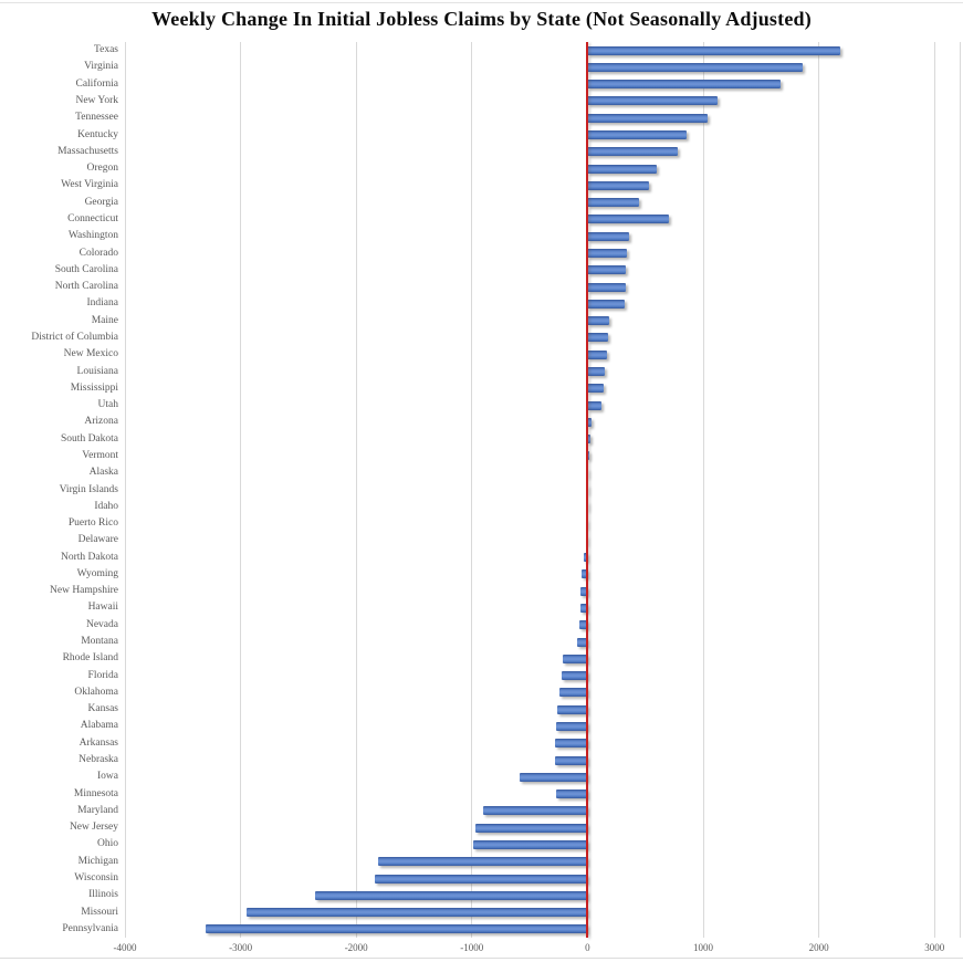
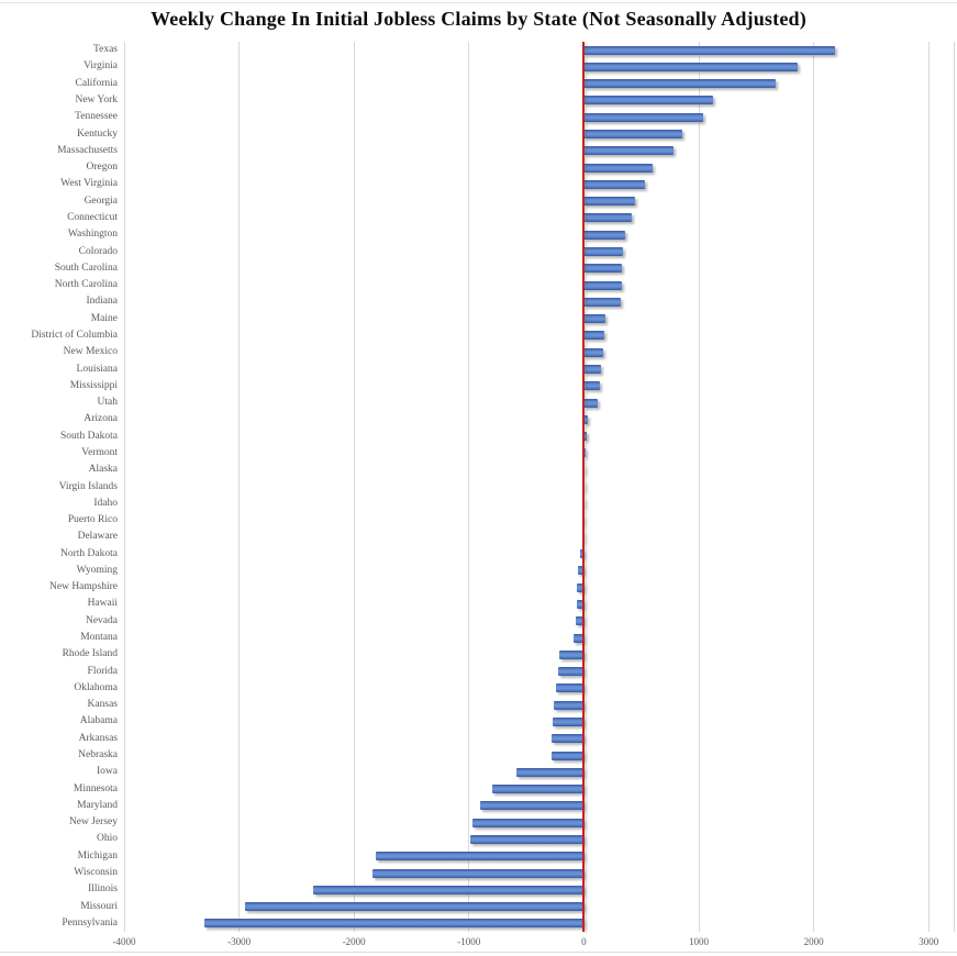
Connecticut: 700 -> 420
Minnesota: -270 -> -800
